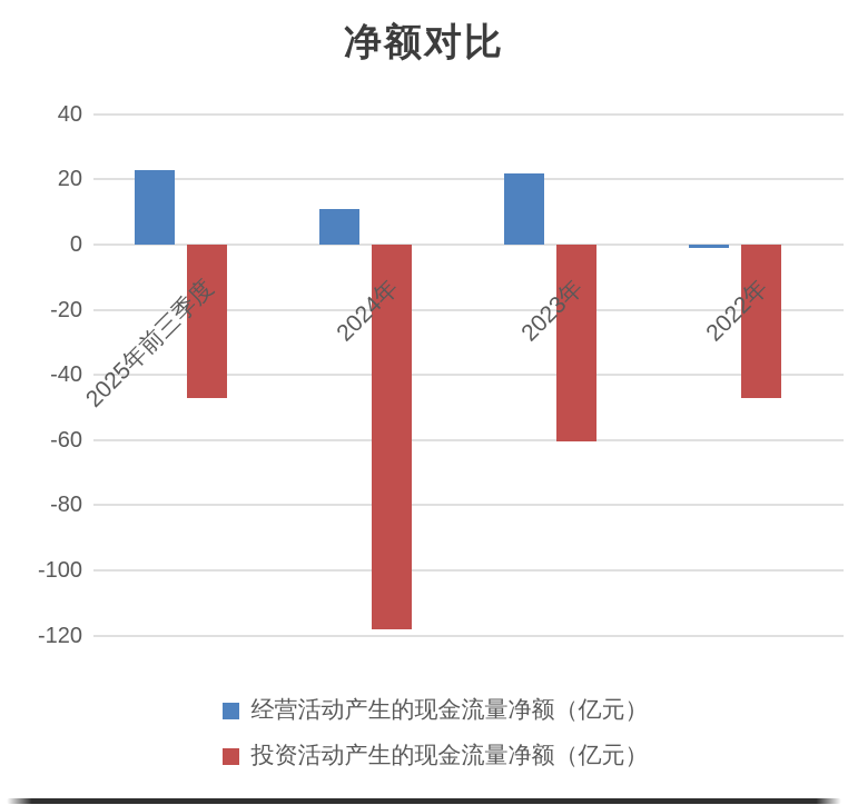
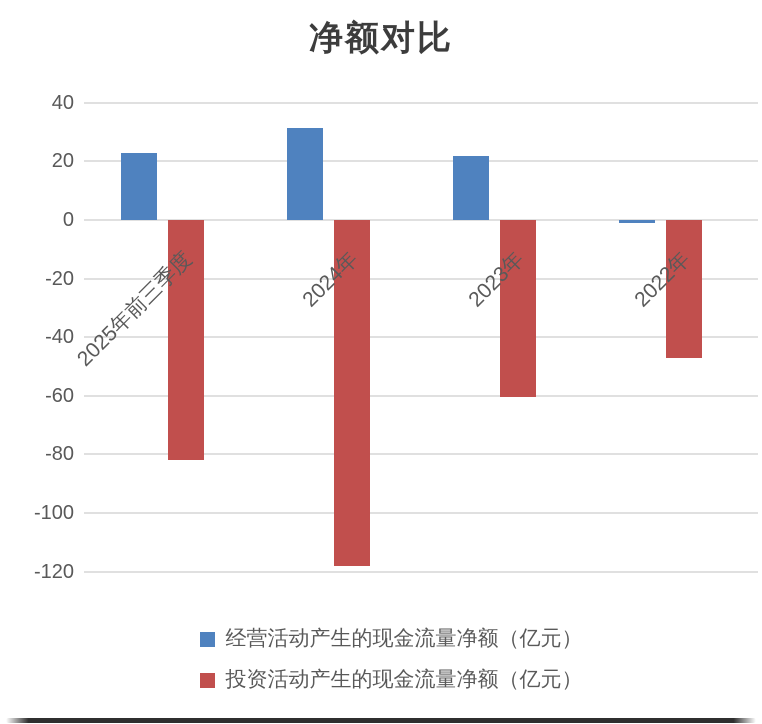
投资活动产生的现金流量净额（亿元）/2025年前三季度: -47 -> -82
经营活动产生的现金流量净额（亿元）/2024年: 11 -> 32
